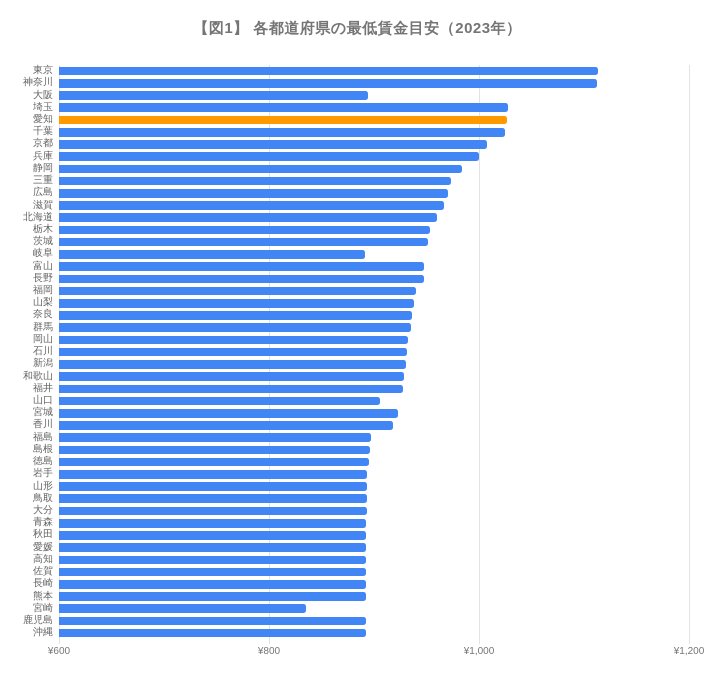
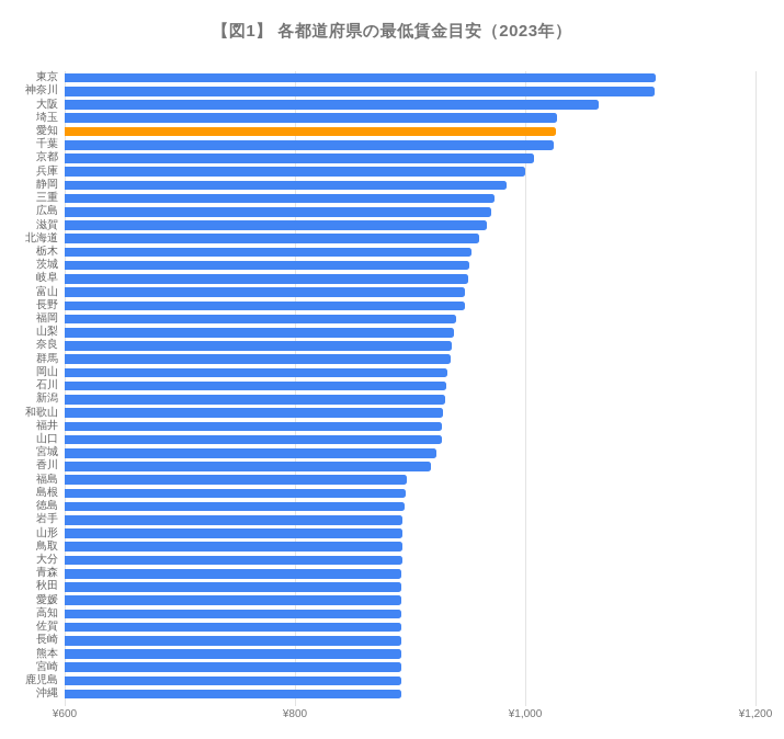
大阪: ¥894 -> ¥1064
岐阜: ¥891 -> ¥950
山口: ¥906 -> ¥928
宮崎: ¥835 -> ¥892
